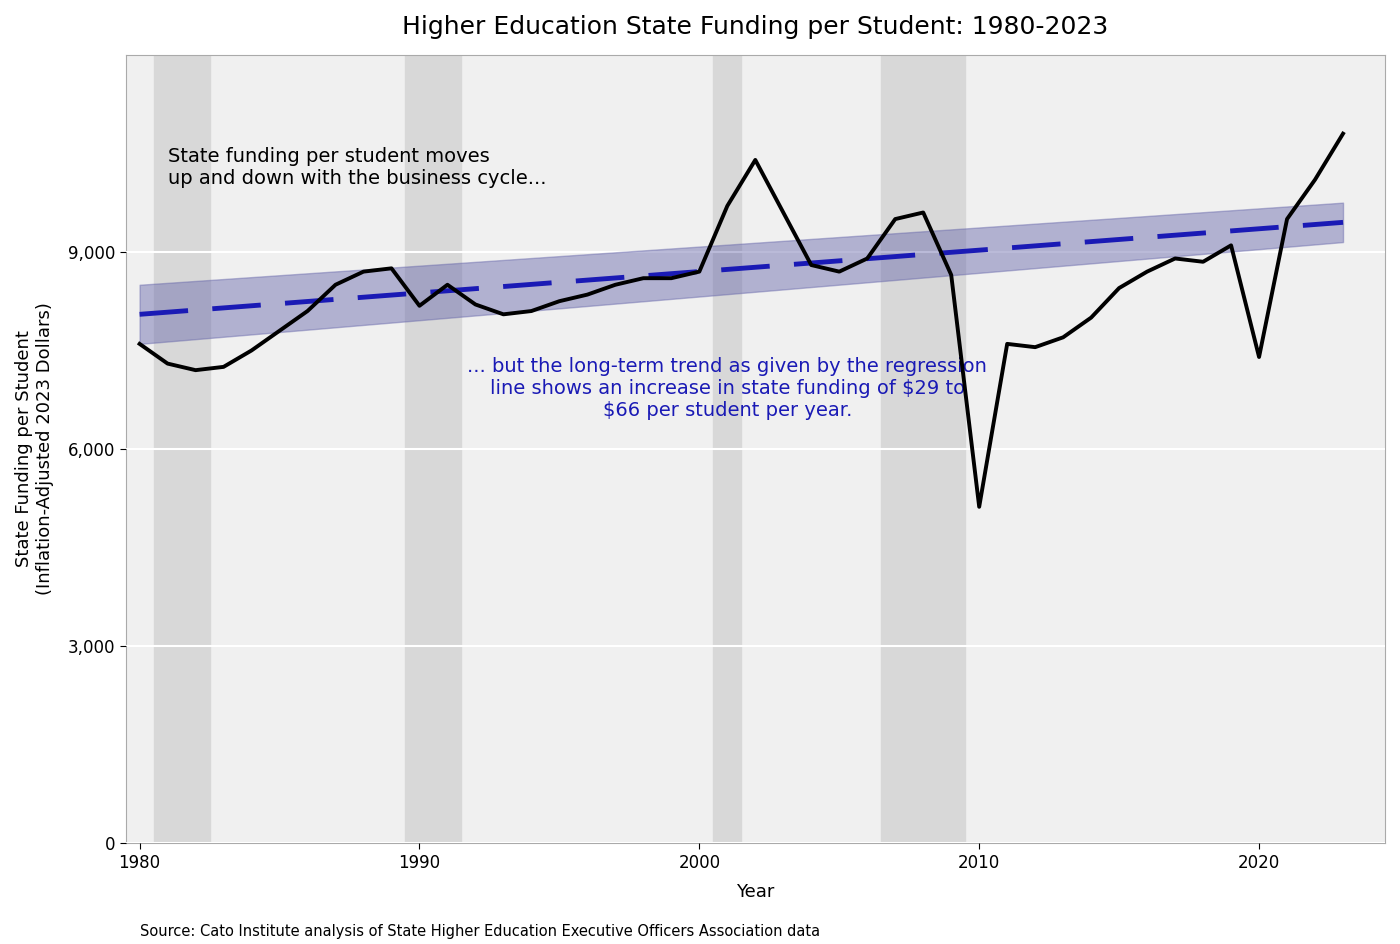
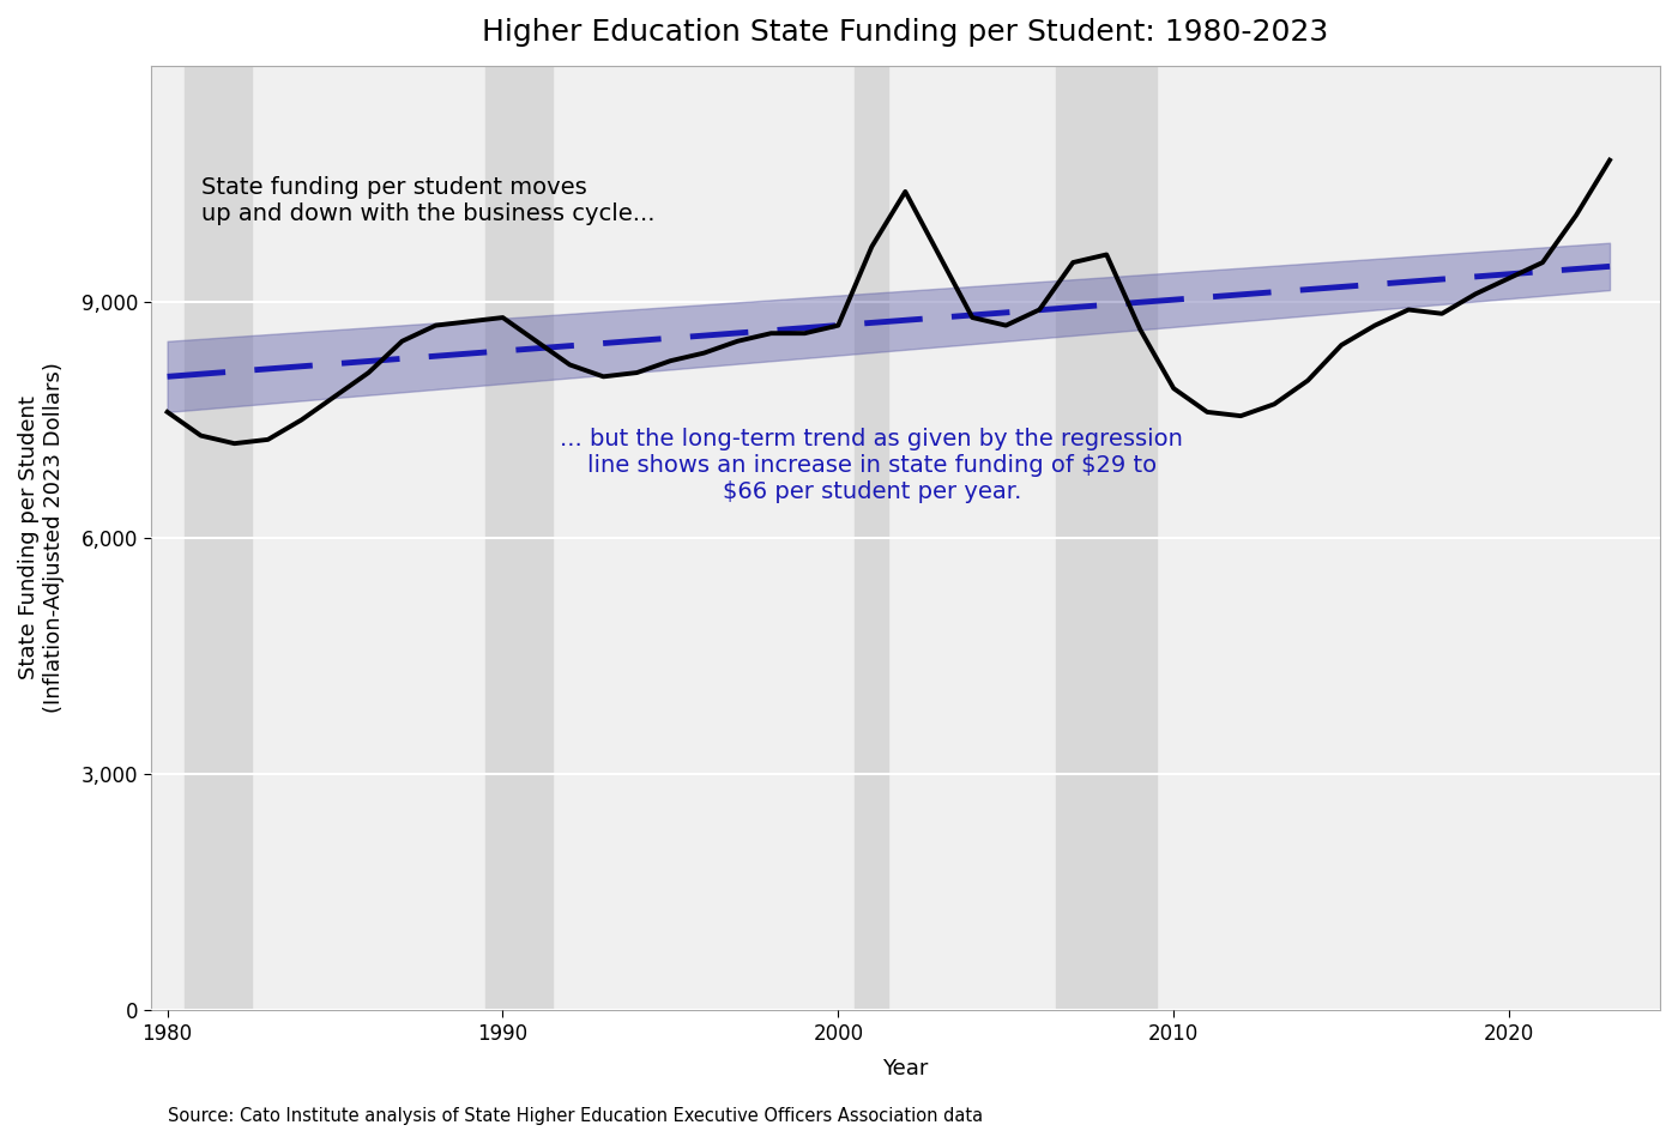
1990: 8,180 -> 8,800
2010: 5,120 -> 7,900
2020: 7,400 -> 9,300
